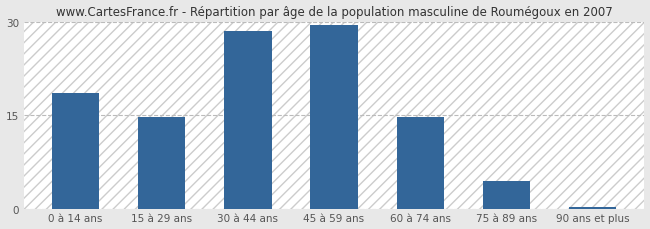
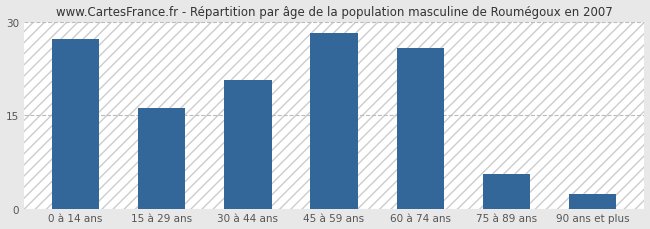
0 à 14 ans: 18.5 -> 27.2
15 à 29 ans: 14.7 -> 16.2
30 à 44 ans: 28.5 -> 20.6
45 à 59 ans: 29.5 -> 28.2
60 à 74 ans: 14.7 -> 25.8
75 à 89 ans: 4.5 -> 5.6
90 ans et plus: 0.3 -> 2.4
